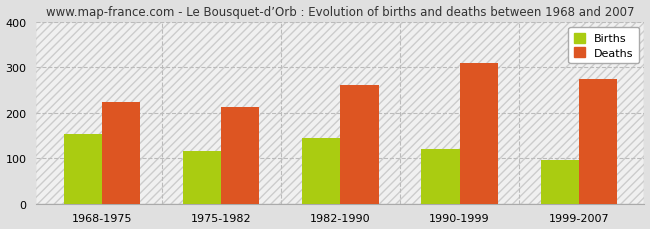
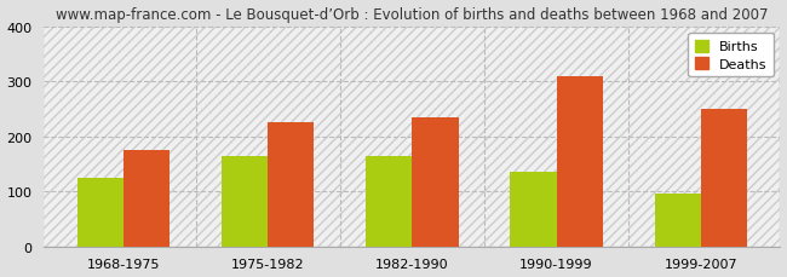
Births/1968-1975: 152 -> 125
Deaths/1968-1975: 224 -> 175
Births/1975-1982: 116 -> 165
Deaths/1975-1982: 212 -> 225
Births/1982-1990: 145 -> 165
Deaths/1982-1990: 261 -> 235
Births/1990-1999: 120 -> 135
Deaths/1999-2007: 273 -> 250
